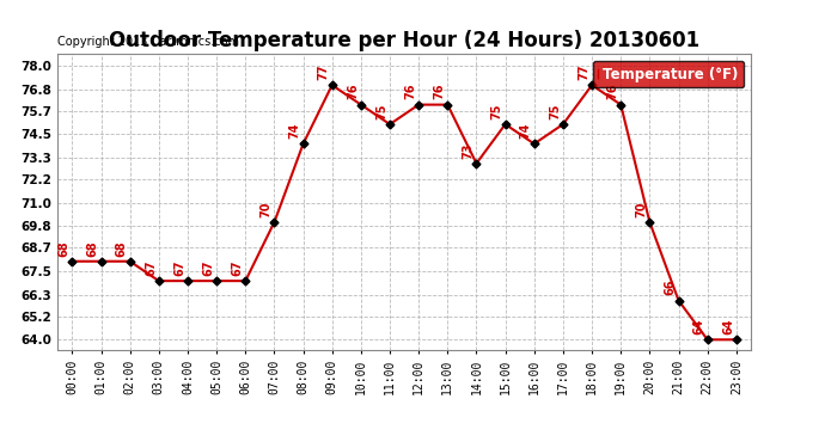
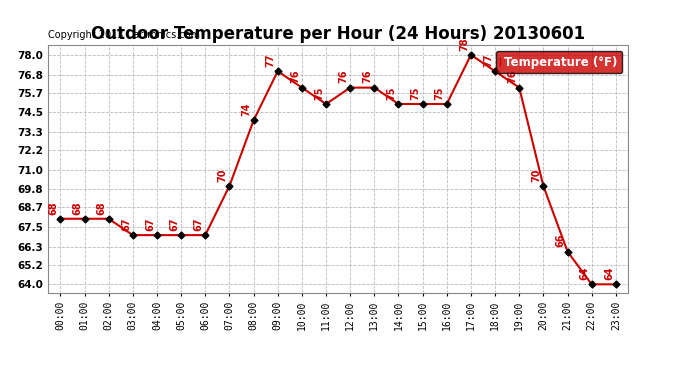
14:00: 73 -> 75
16:00: 74 -> 75
17:00: 75 -> 78
